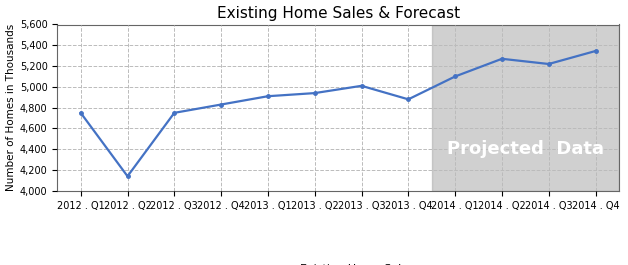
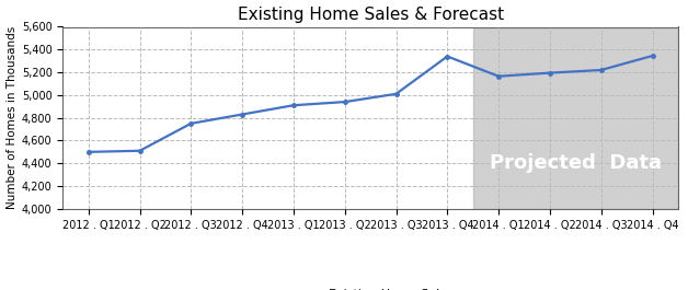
2012 . Q1: 4,750 -> 4,500
2012 . Q2: 4,140 -> 4,510
2013 . Q4: 4,880 -> 5,340
2014 . Q1: 5,100 -> 5,160
2014 . Q2: 5,270 -> 5,200
